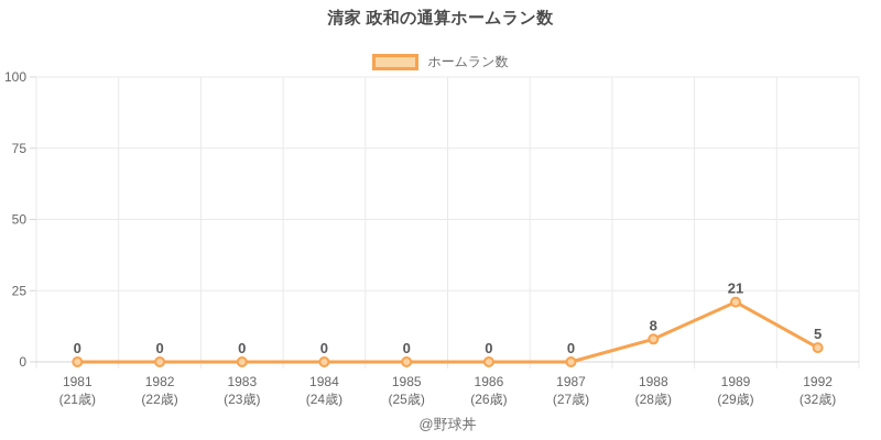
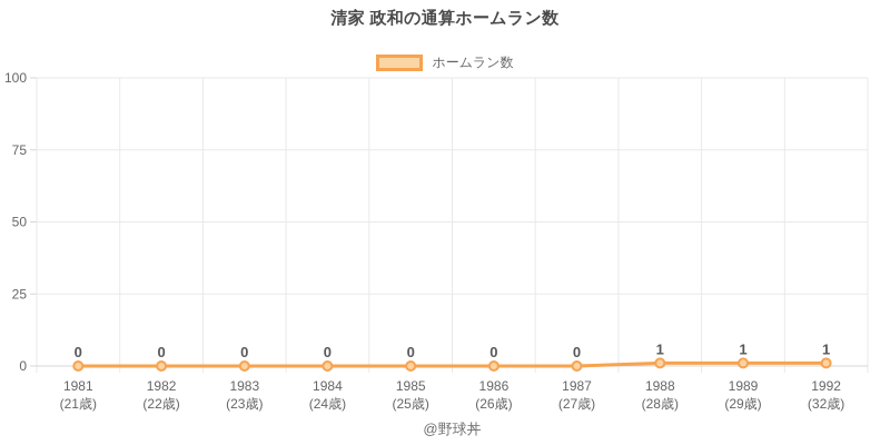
1988: 8 -> 1
1989: 21 -> 1
1992: 5 -> 1
